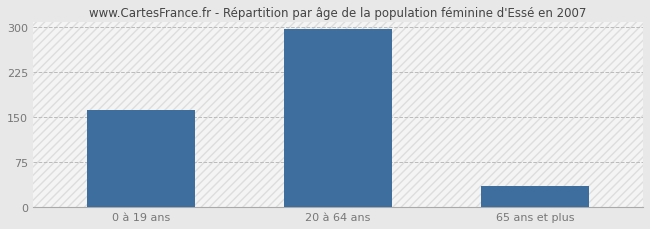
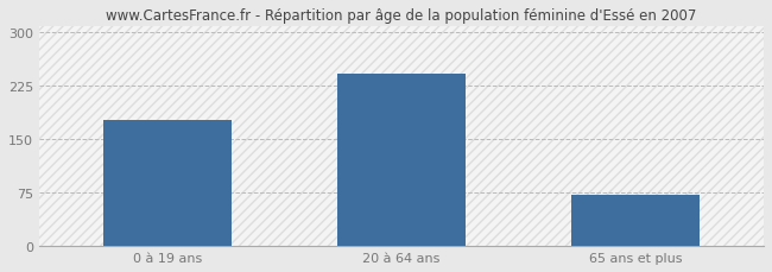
0 à 19 ans: 163 -> 178
20 à 64 ans: 297 -> 242
65 ans et plus: 35 -> 72
